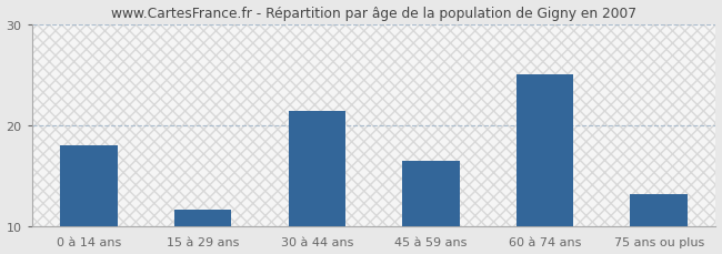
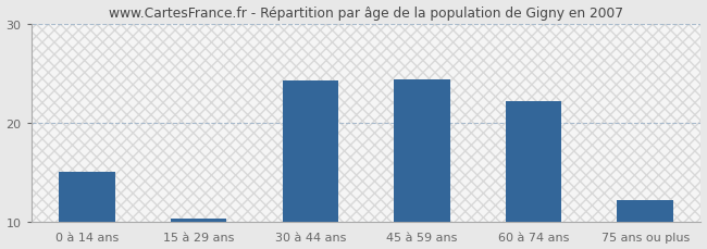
0 à 14 ans: 18.0 -> 15.0
15 à 29 ans: 11.6 -> 10.3
30 à 44 ans: 21.4 -> 24.2
45 à 59 ans: 16.4 -> 24.3
60 à 74 ans: 25.0 -> 22.2
75 ans ou plus: 13.2 -> 12.2
